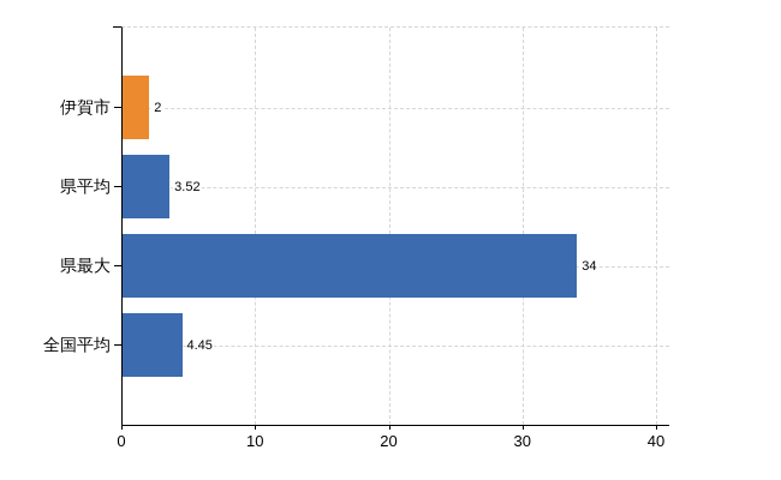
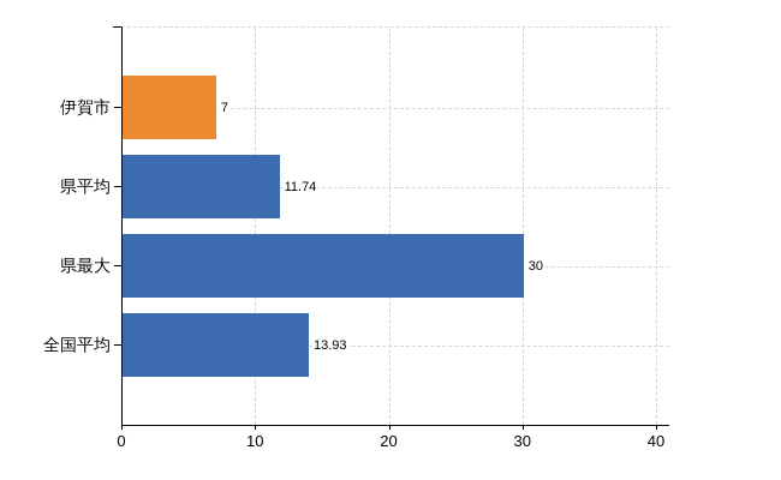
伊賀市: 2 -> 7
県平均: 3.52 -> 11.74
県最大: 34 -> 30
全国平均: 4.45 -> 13.93
